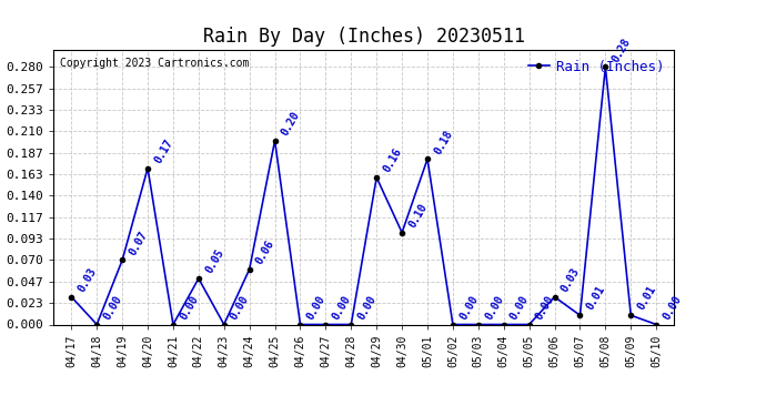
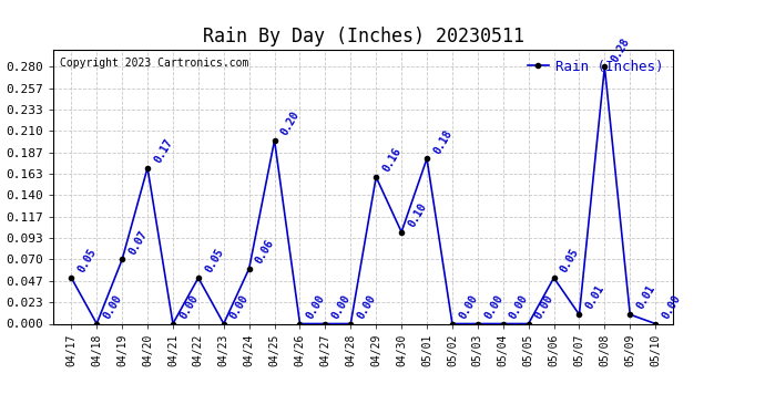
04/17: 0.03 -> 0.05
05/06: 0.03 -> 0.05
